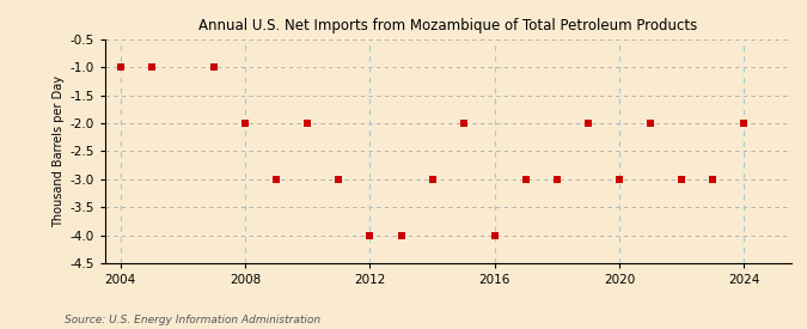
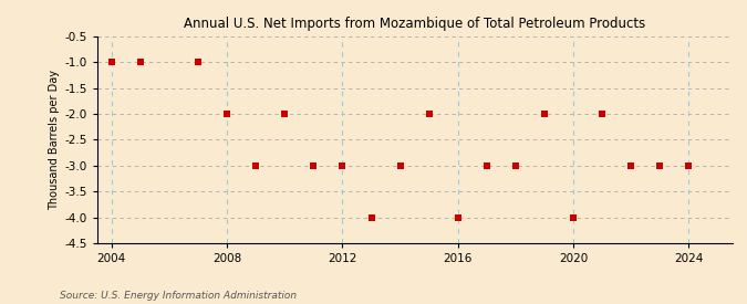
2012: -4 -> -3
2020: -3 -> -4
2024: -2 -> -3
